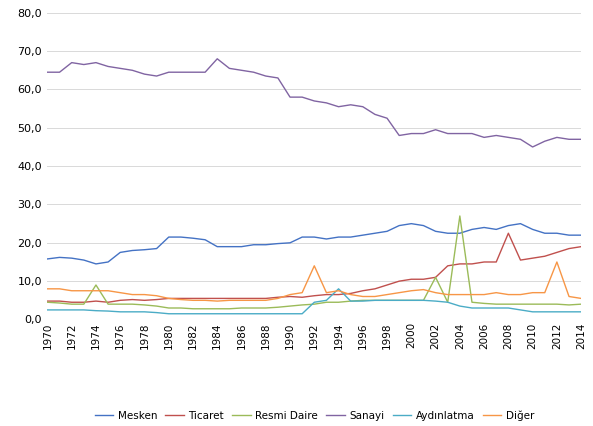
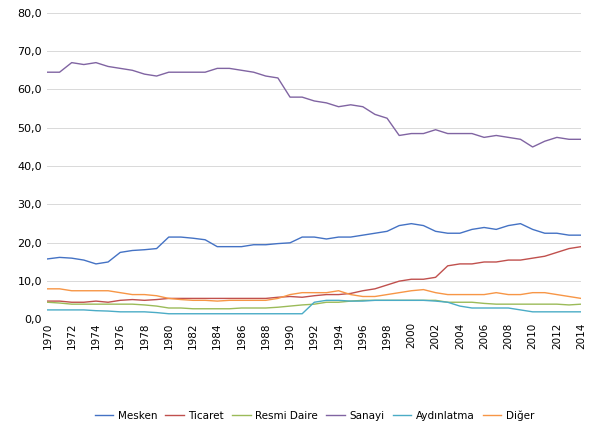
Resmi Daire/1974: 9,0 -> 4,0
Sanayi/1984: 68,0 -> 65,5
Diğer/1992: 14,0 -> 7,0
Aydınlatma/1994: 8,0 -> 5,0
Resmi Daire/2002: 11,0 -> 5,0
Resmi Daire/2004: 27,0 -> 4,5
Ticaret/2008: 22,5 -> 15,5
Diğer/2012: 15,0 -> 6,5
